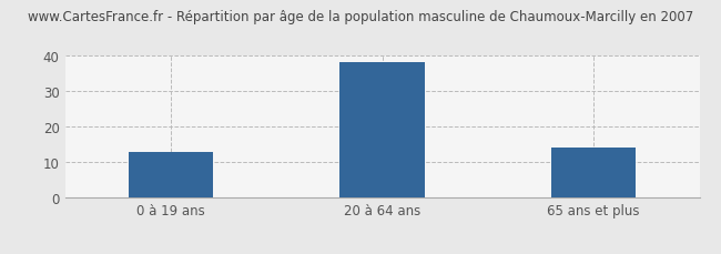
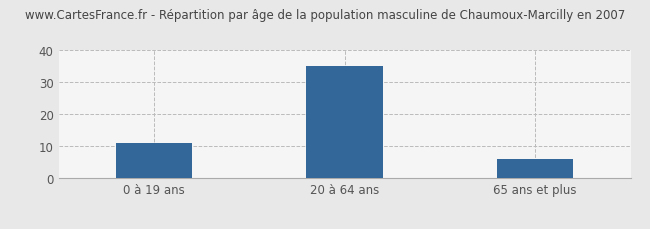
0 à 19 ans: 13 -> 11
20 à 64 ans: 38 -> 35
65 ans et plus: 14 -> 6
